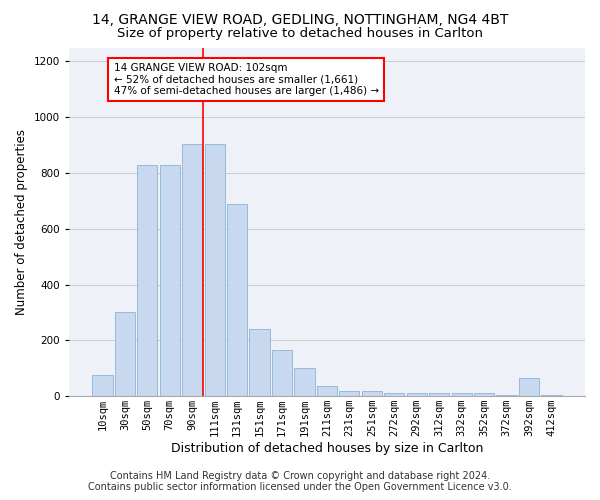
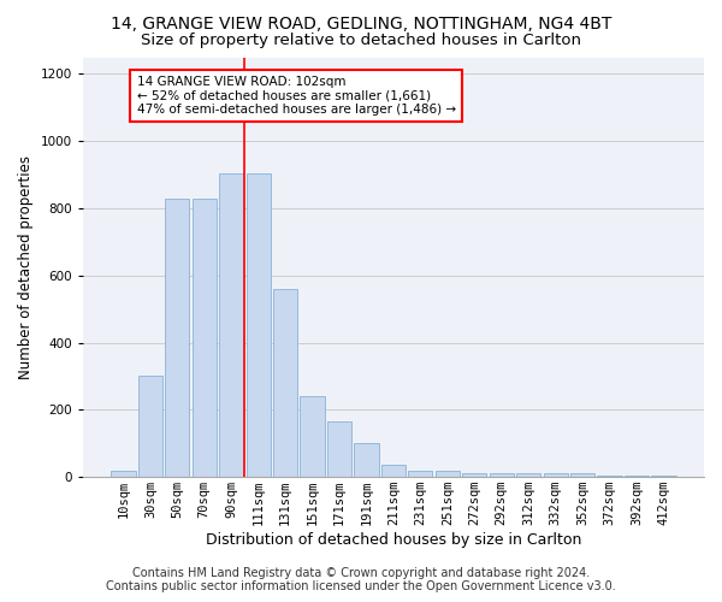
10sqm: 75 -> 20
131sqm: 690 -> 560
392sqm: 65 -> 5
